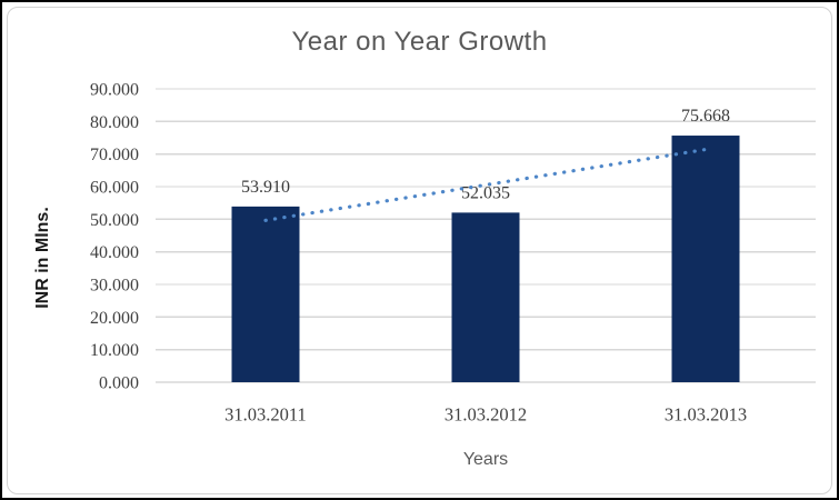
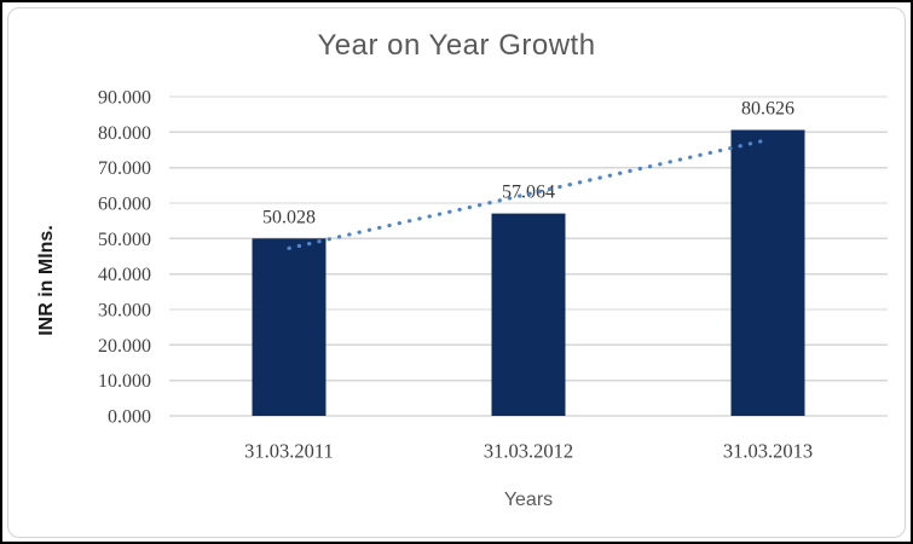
31.03.2011: 53.910 -> 50.028
31.03.2012: 52.035 -> 57.064
31.03.2013: 75.668 -> 80.626
